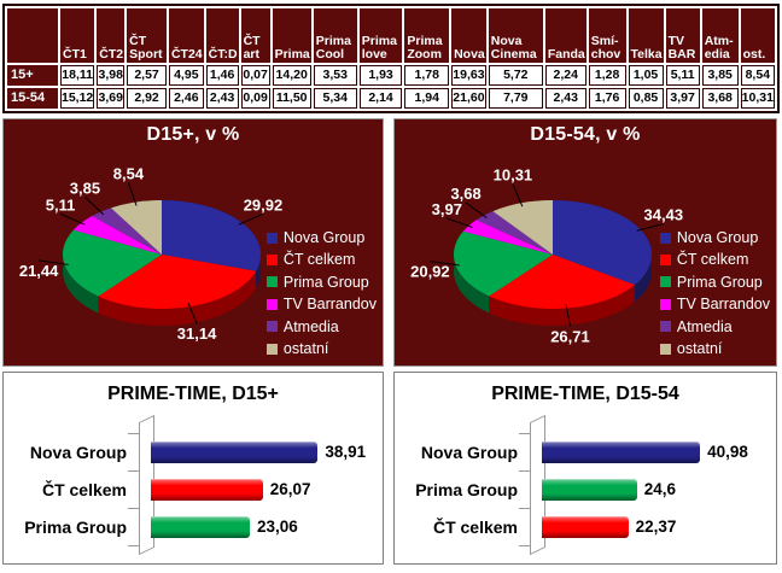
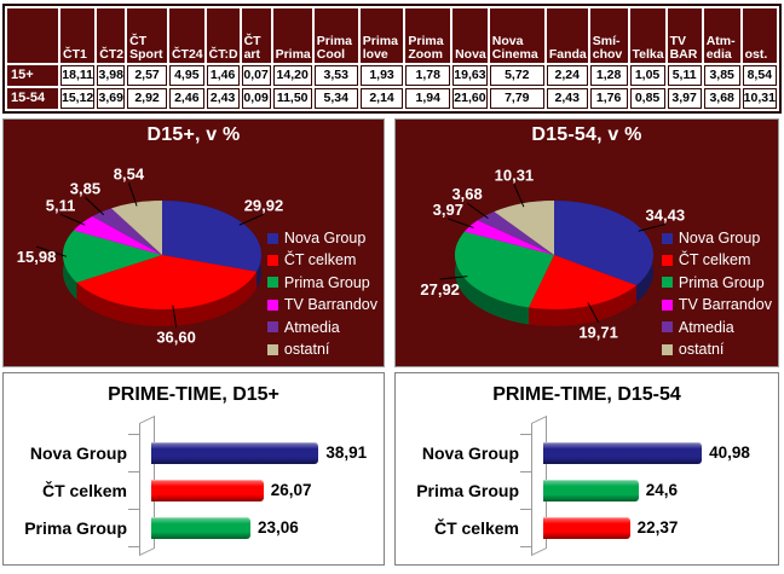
D15+, v %/ČT celkem: 31,14 -> 36,60
D15+, v %/Prima Group: 21,44 -> 15,98
D15-54, v %/ČT celkem: 26,71 -> 19,71
D15-54, v %/Prima Group: 20,92 -> 27,92
